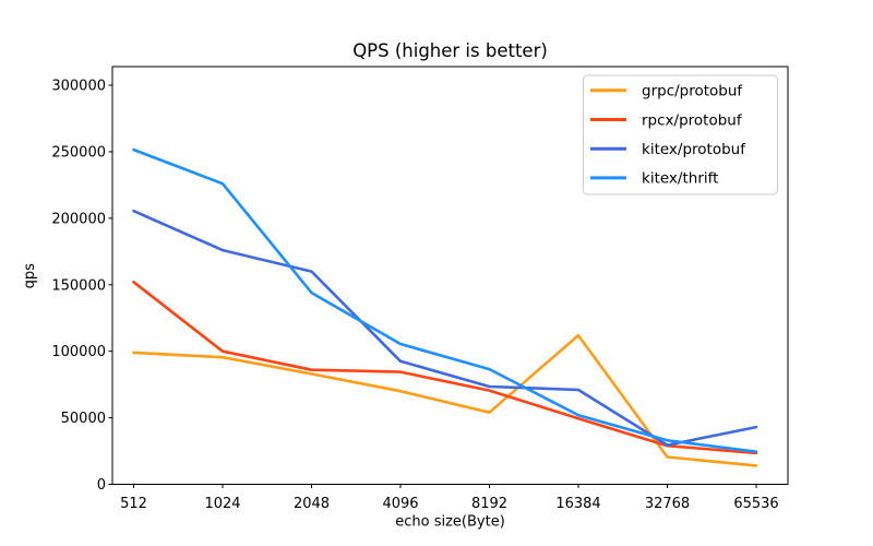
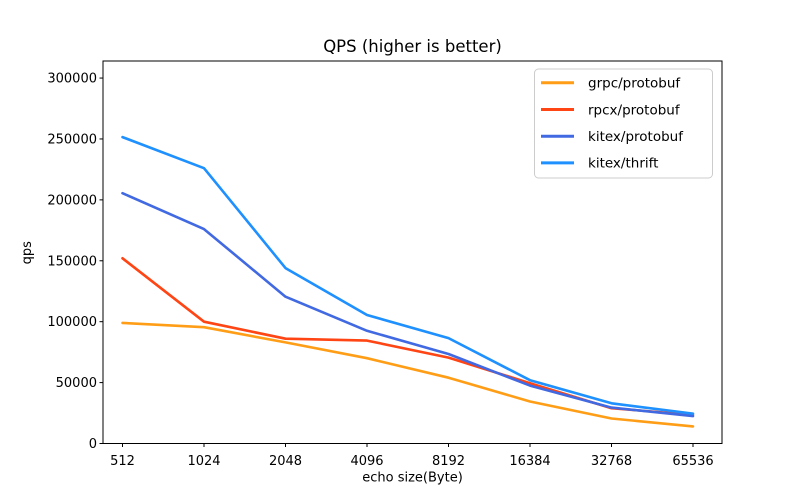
kitex/protobuf/2048: 160000 -> 120000
grpc/protobuf/16384: 112000 -> 34000
kitex/protobuf/16384: 71000 -> 48000
kitex/protobuf/65536: 43000 -> 22000
